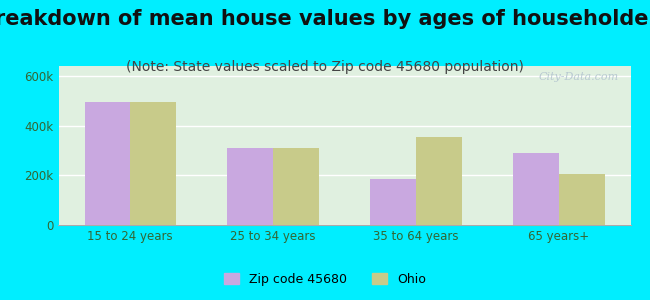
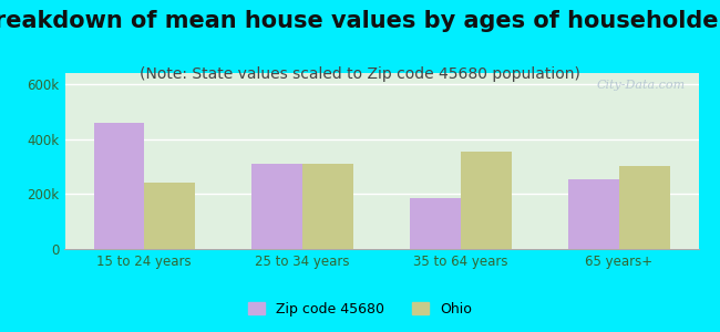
Zip code 45680/15 to 24 years: 495k -> 460k
Ohio/15 to 24 years: 495k -> 240k
Zip code 45680/65 years+: 290k -> 255k
Ohio/65 years+: 205k -> 300k
